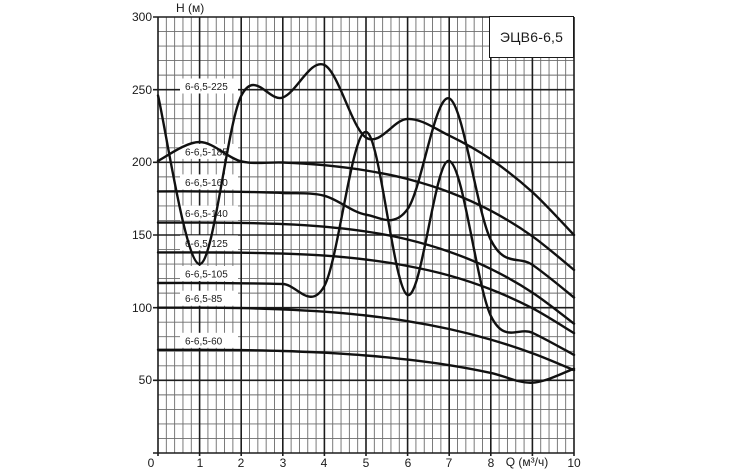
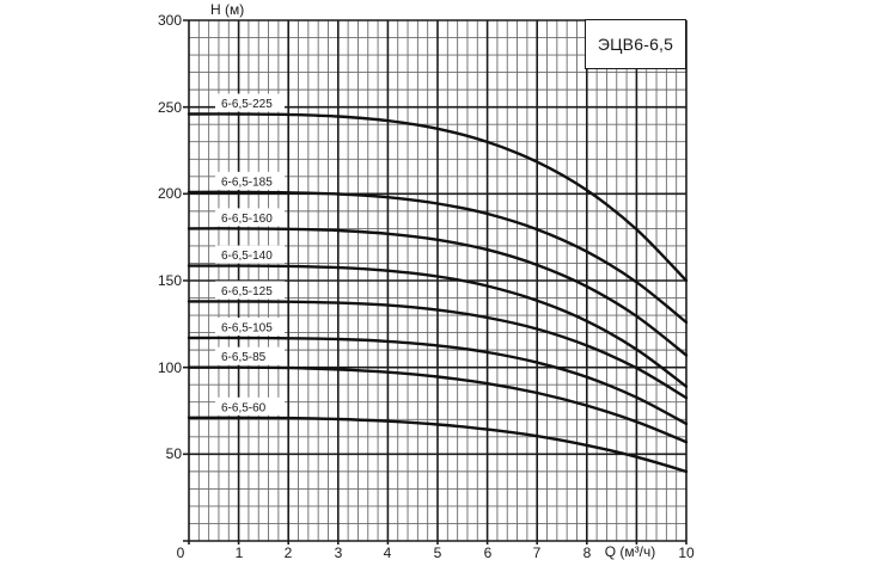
6-6,5-225/1: 130 -> 246
6-6,5-185/1: 214 -> 201
6-6,5-225/4: 267 -> 242
6-6,5-225/5: 217 -> 238
6-6,5-160/5: 164 -> 174
6-6,5-105/5: 221 -> 113
6-6,5-160/7: 244 -> 159
6-6,5-105/7: 201 -> 103
6-6,5-60/10: 58 -> 40
